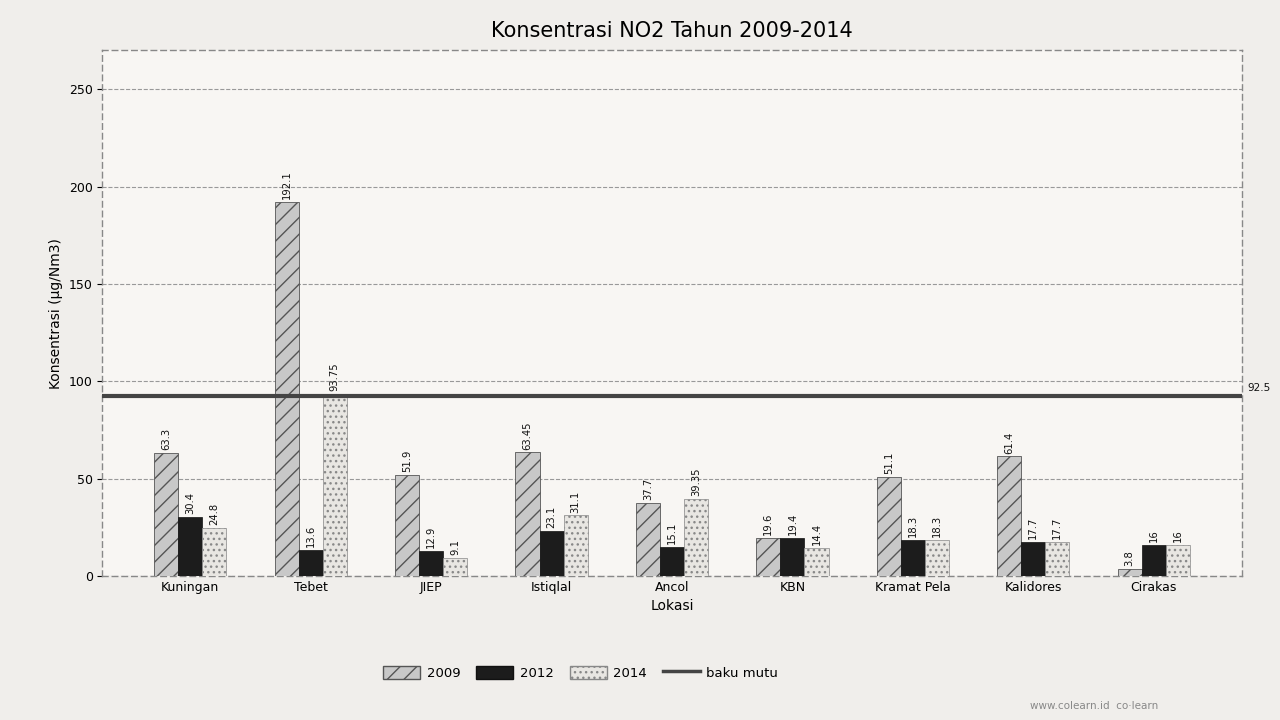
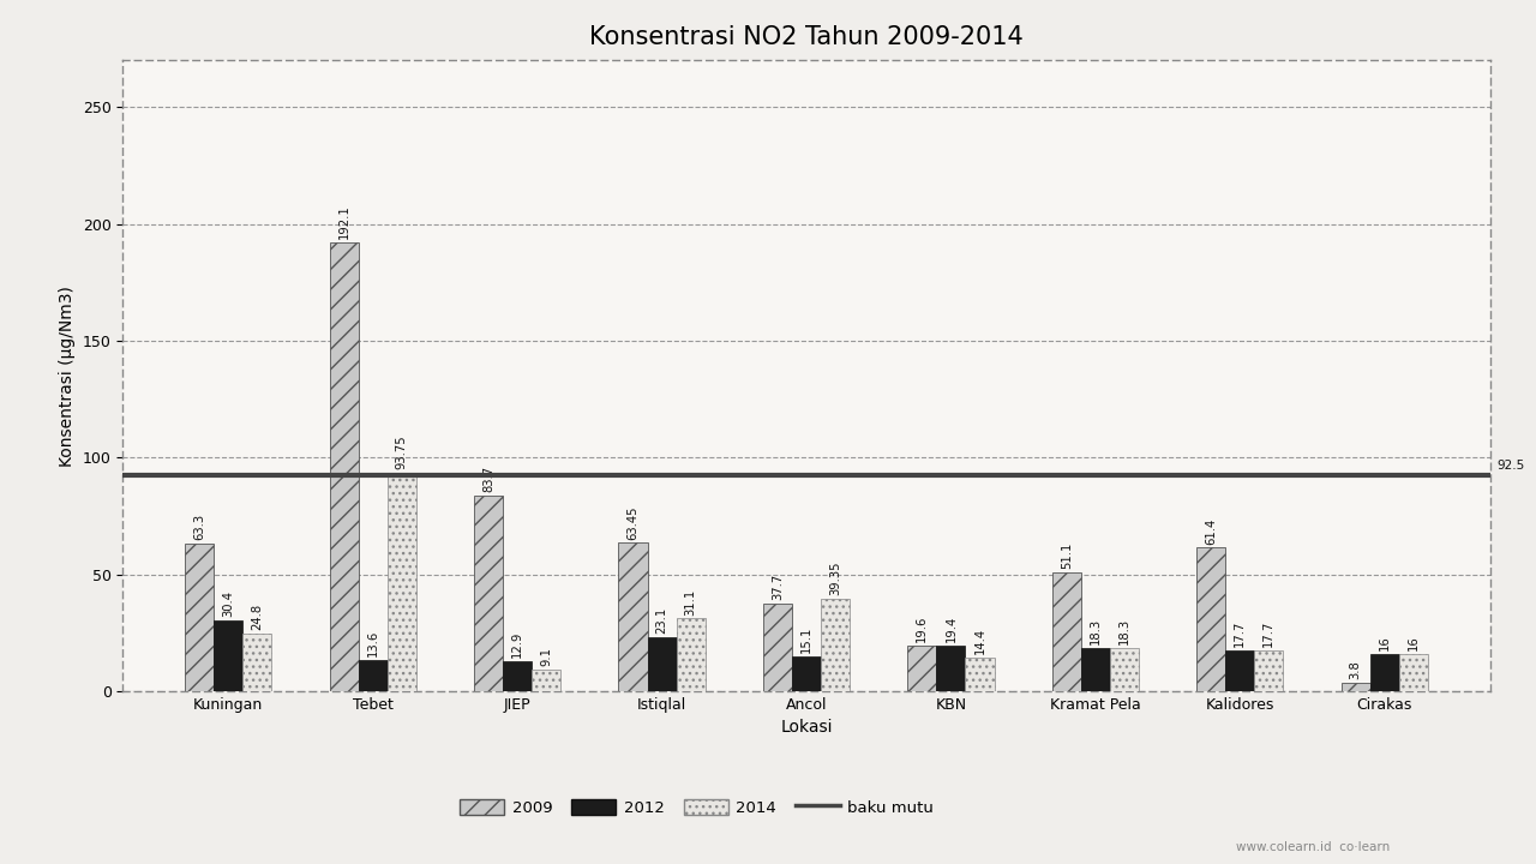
2009/JIEP: 51.9 -> 83.7
